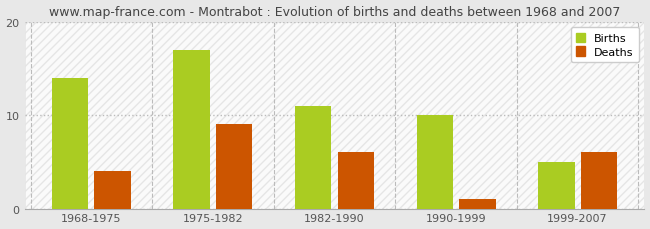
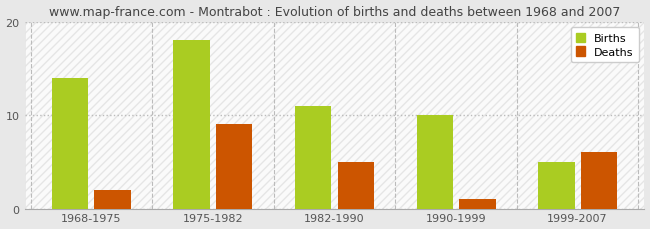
Deaths/1968-1975: 4 -> 2
Births/1975-1982: 17 -> 18
Deaths/1982-1990: 6 -> 5
